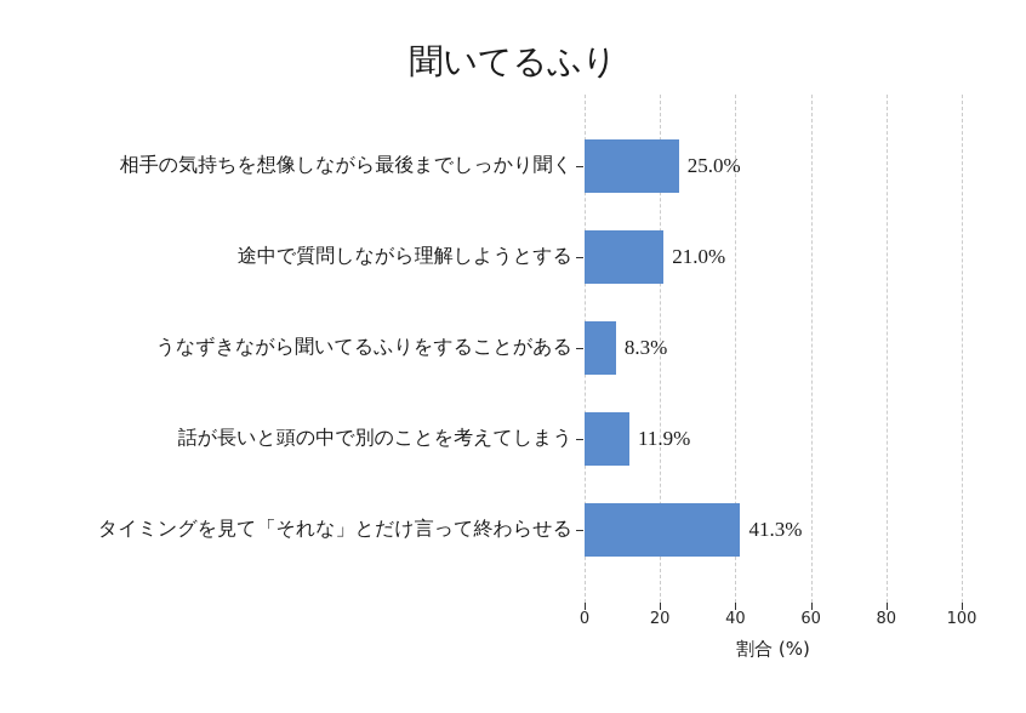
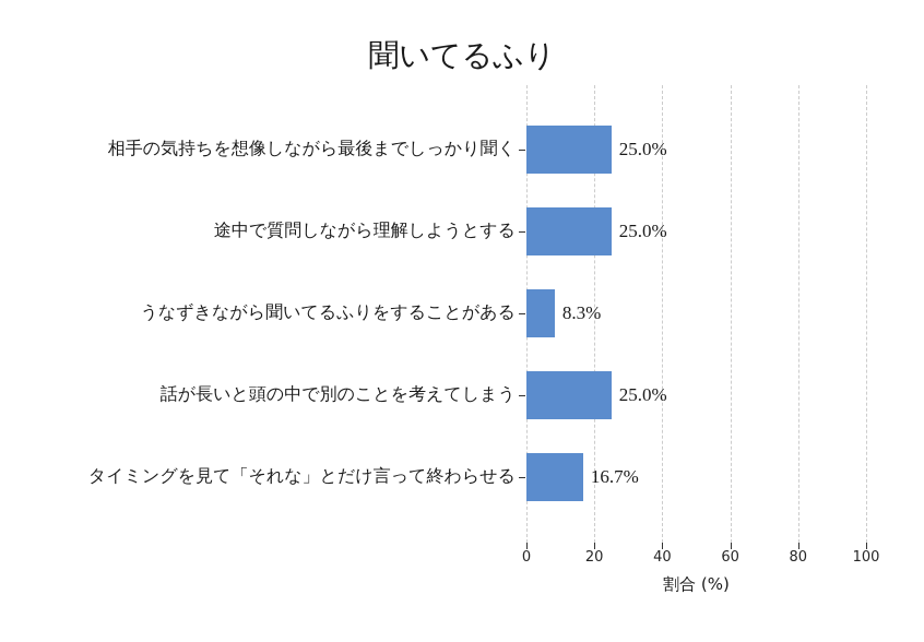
途中で質問しながら理解しようとする: 21.0% -> 25.0%
話が長いと頭の中で別のことを考えてしまう: 11.9% -> 25.0%
タイミングを見て「それな」とだけ言って終わらせる: 41.3% -> 16.7%
